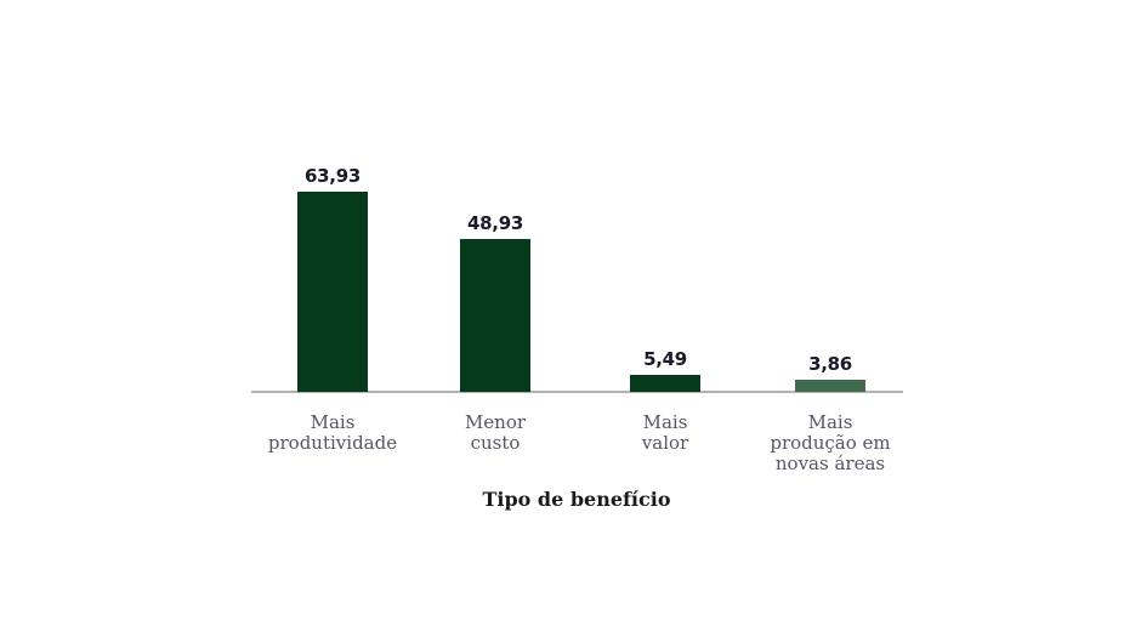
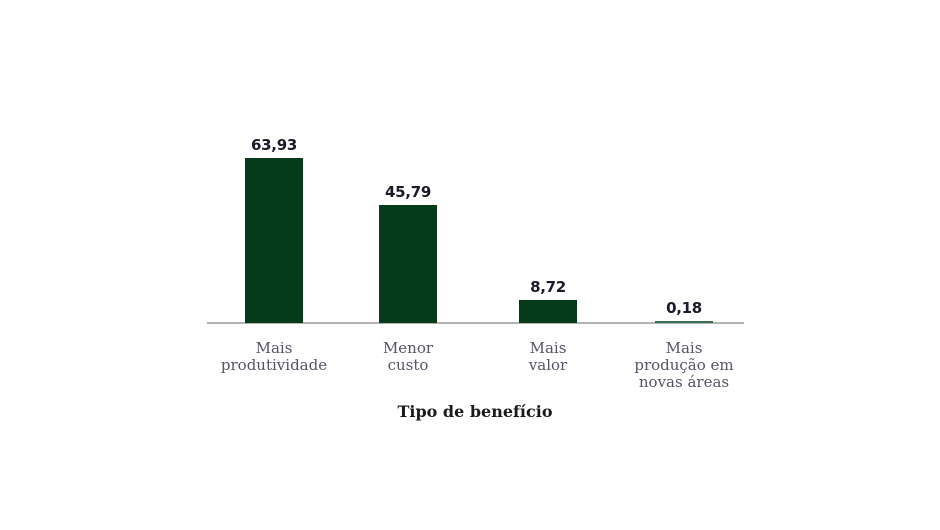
Menor custo: 48,93 -> 45,79
Mais valor: 5,49 -> 8,72
Mais produção em novas áreas: 3,86 -> 0,18
